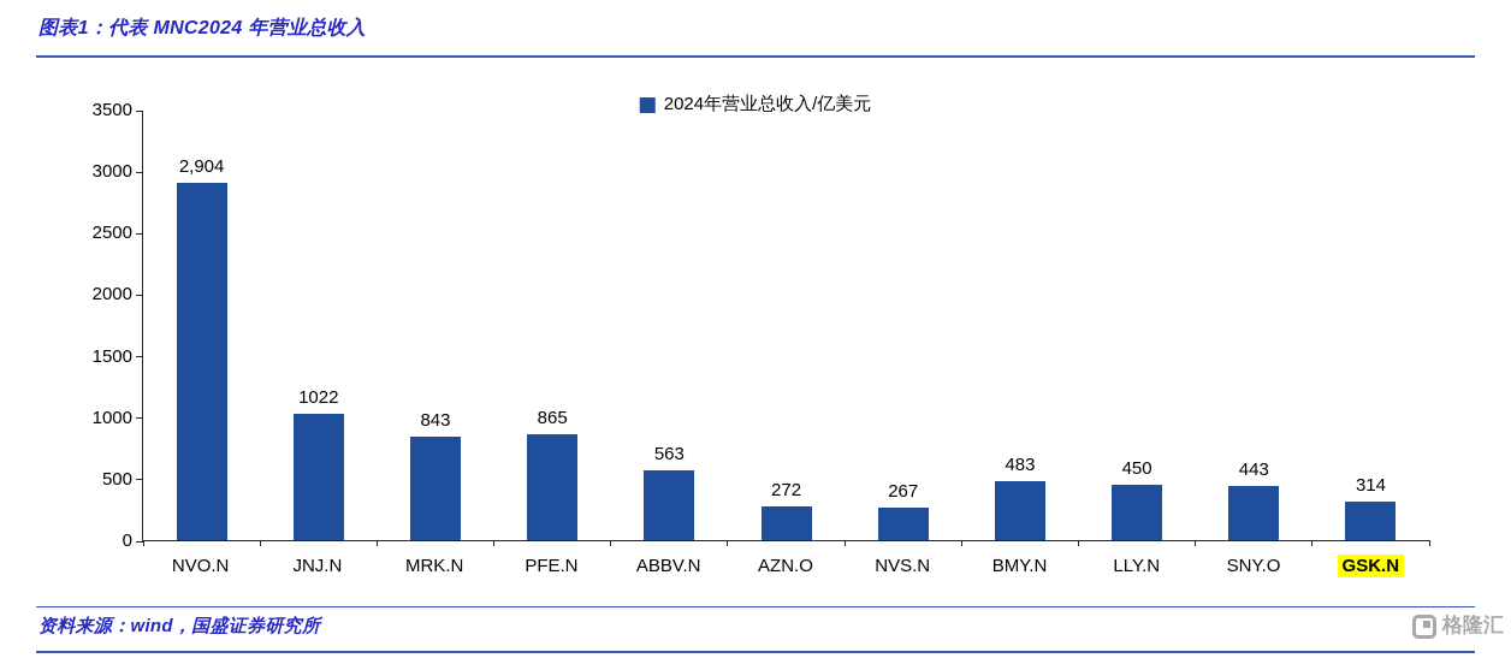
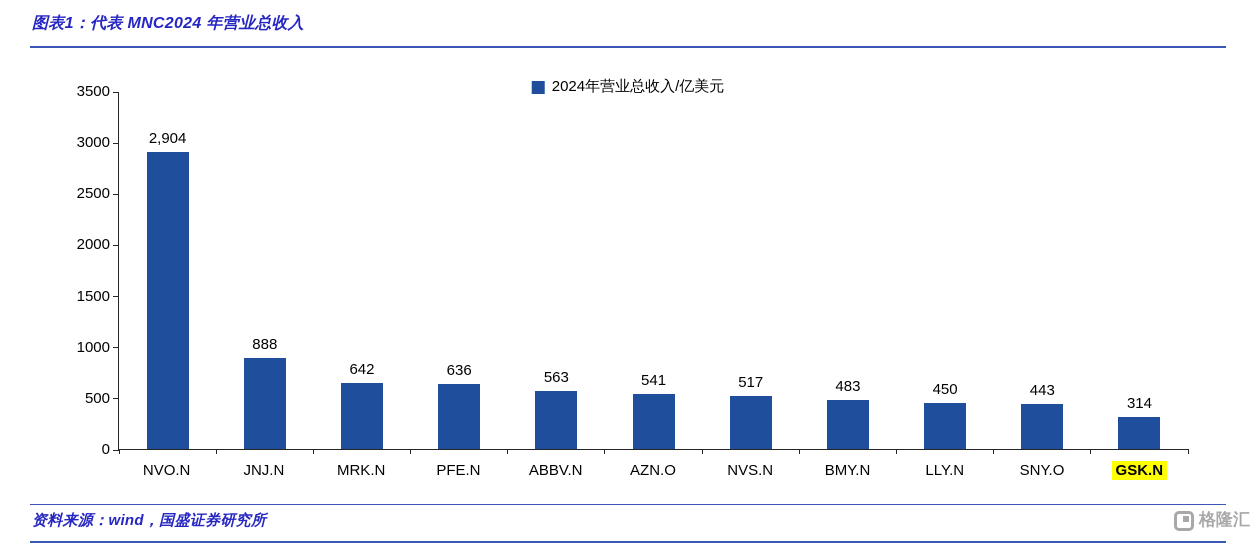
JNJ.N: 1022 -> 888
MRK.N: 843 -> 642
PFE.N: 865 -> 636
AZN.O: 272 -> 541
NVS.N: 267 -> 517
